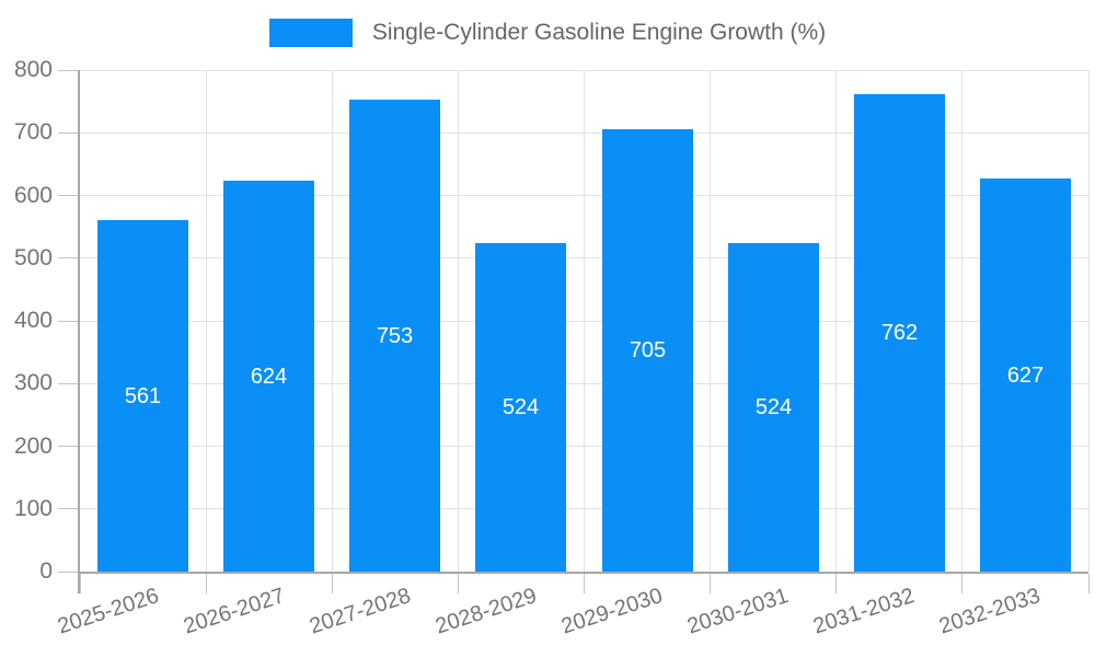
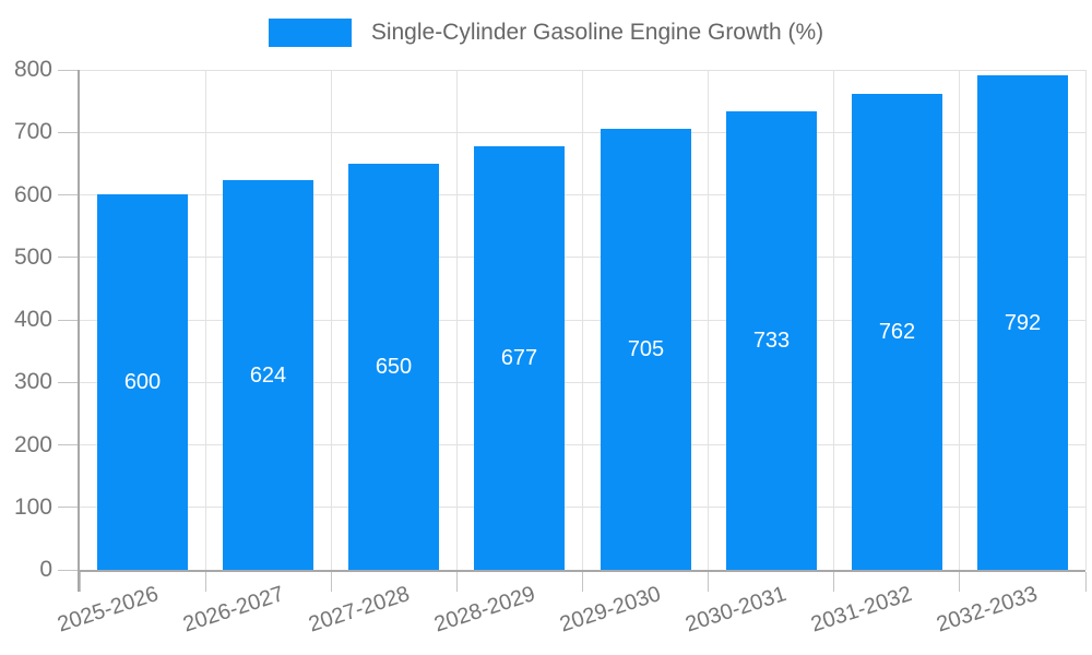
2025-2026: 561 -> 600
2027-2028: 753 -> 650
2028-2029: 524 -> 677
2030-2031: 524 -> 733
2032-2033: 627 -> 792
